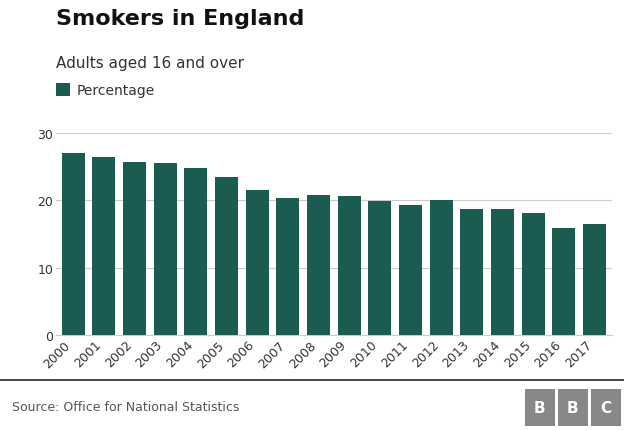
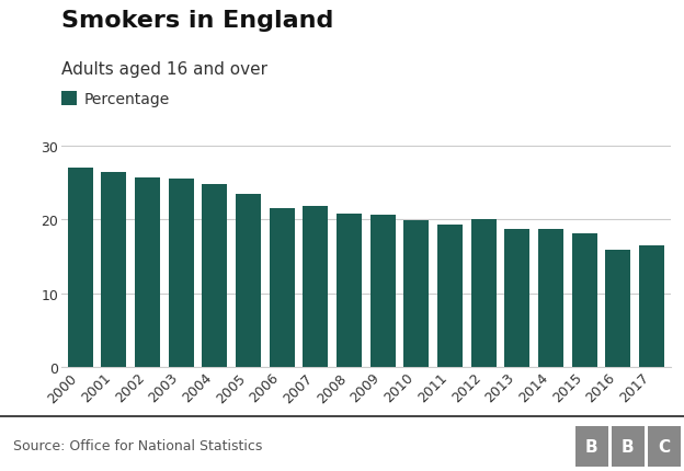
2007: 20.4 -> 21.8
